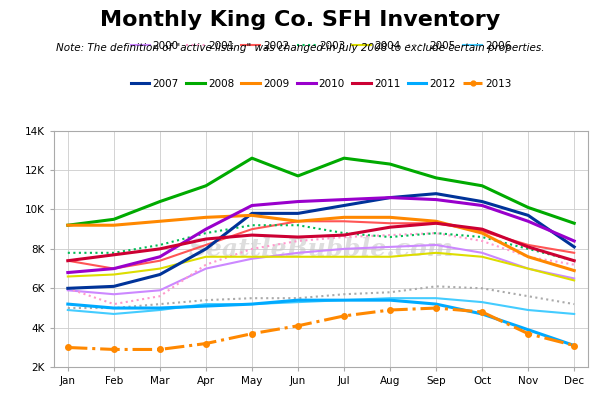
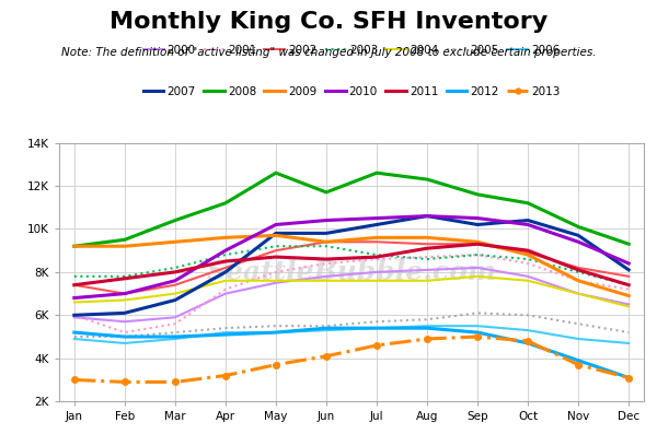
2007/Sep: 10.8K -> 10.2K
